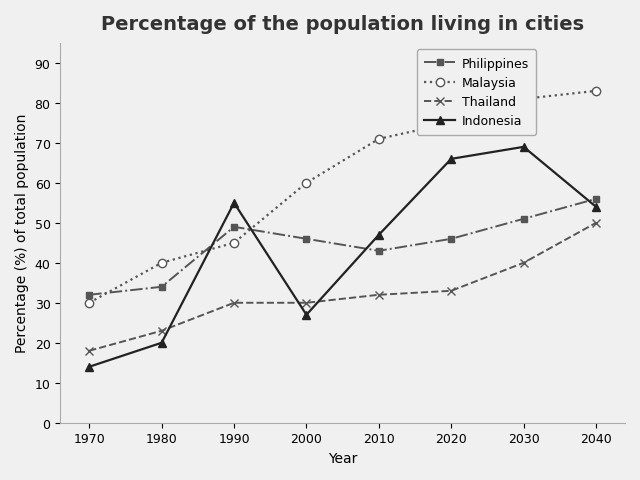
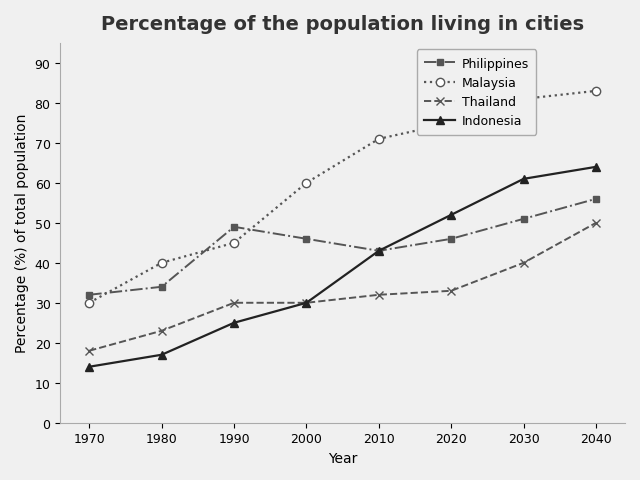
Indonesia/1980: 20 -> 17
Indonesia/1990: 55 -> 25
Indonesia/2000: 27 -> 30
Indonesia/2010: 47 -> 43
Indonesia/2020: 66 -> 52
Indonesia/2030: 69 -> 61
Indonesia/2040: 54 -> 64
